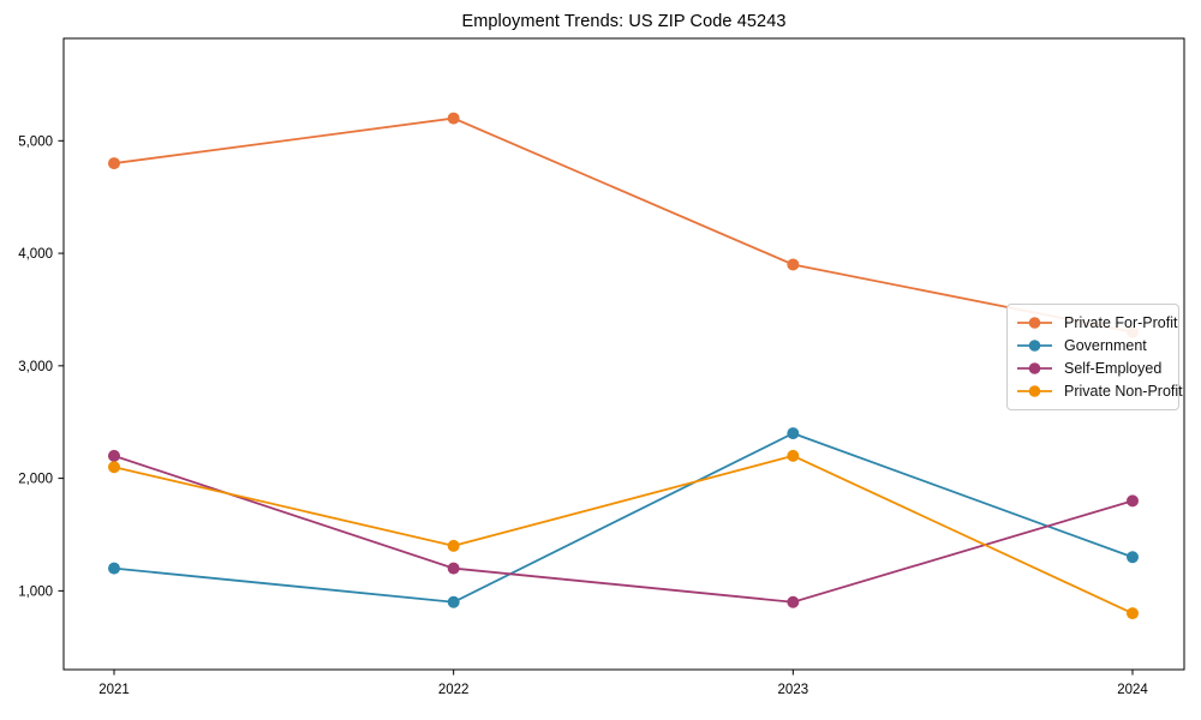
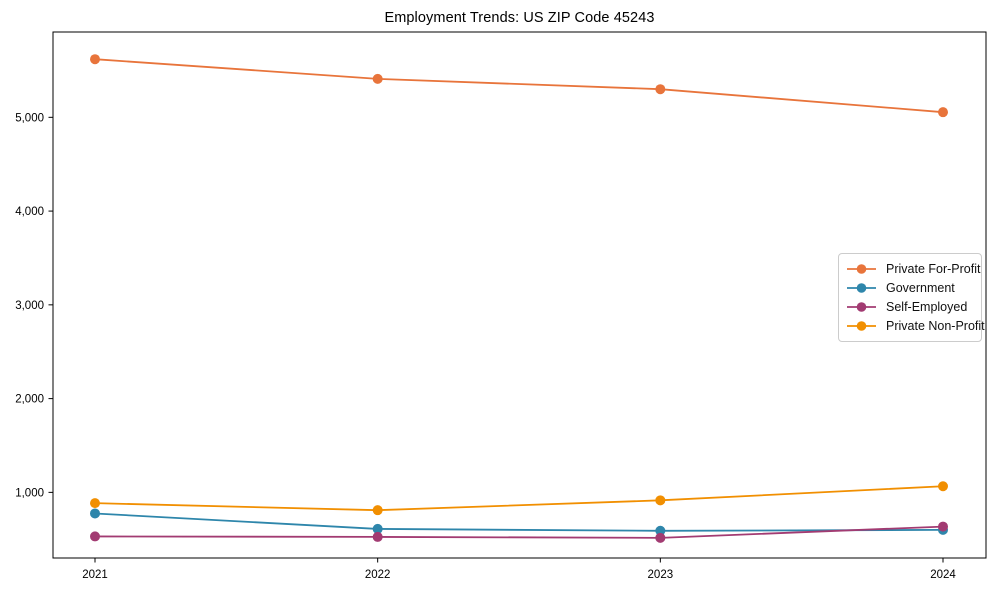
Private For-Profit/2021: 4800 -> 5600
Government/2021: 1200 -> 800
Self-Employed/2021: 2200 -> 500
Private Non-Profit/2021: 2100 -> 900
Private For-Profit/2022: 5200 -> 5400
Government/2022: 900 -> 600
Self-Employed/2022: 1200 -> 500
Private Non-Profit/2022: 1400 -> 800
Private For-Profit/2023: 3900 -> 5300
Government/2023: 2400 -> 600
Self-Employed/2023: 900 -> 500
Private Non-Profit/2023: 2200 -> 900
Private For-Profit/2024: 3300 -> 5100
Government/2024: 1300 -> 600
Self-Employed/2024: 1800 -> 600
Private Non-Profit/2024: 800 -> 1100
